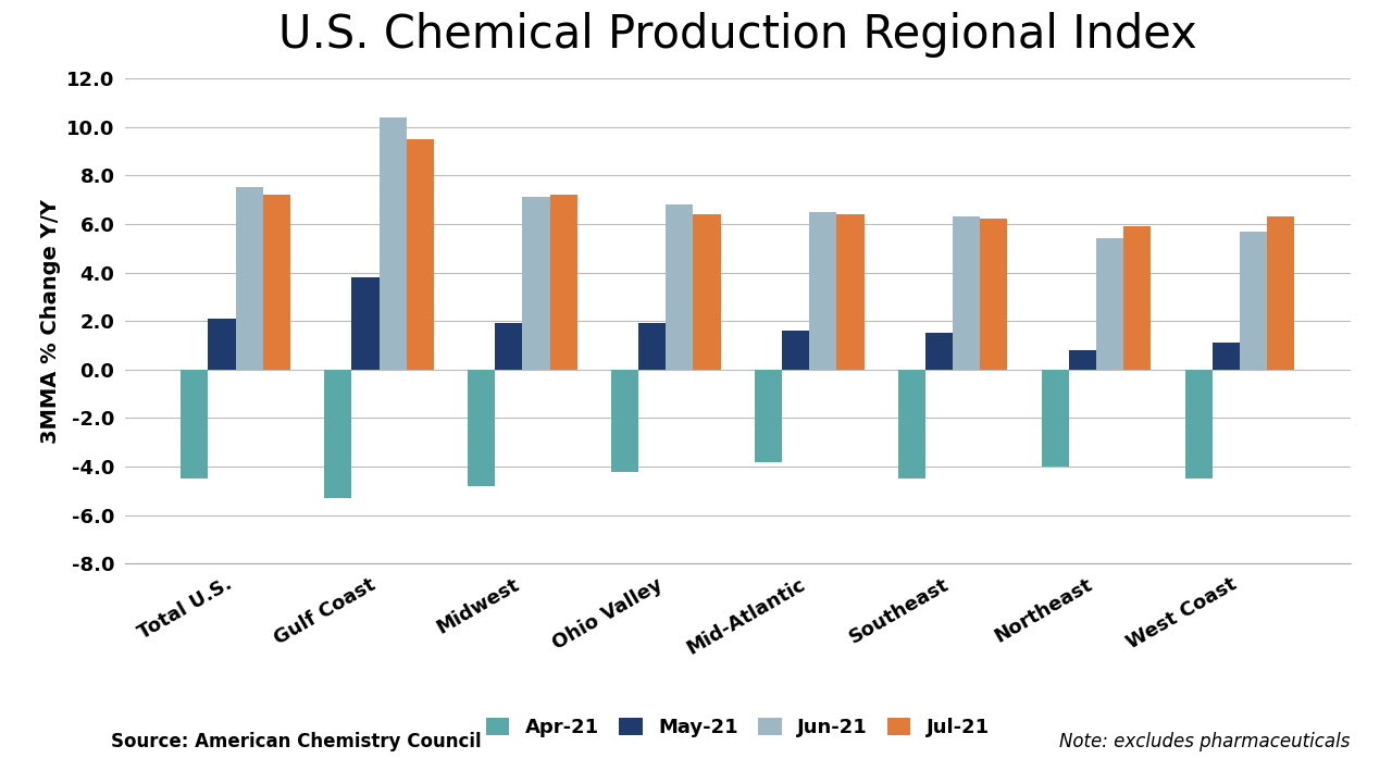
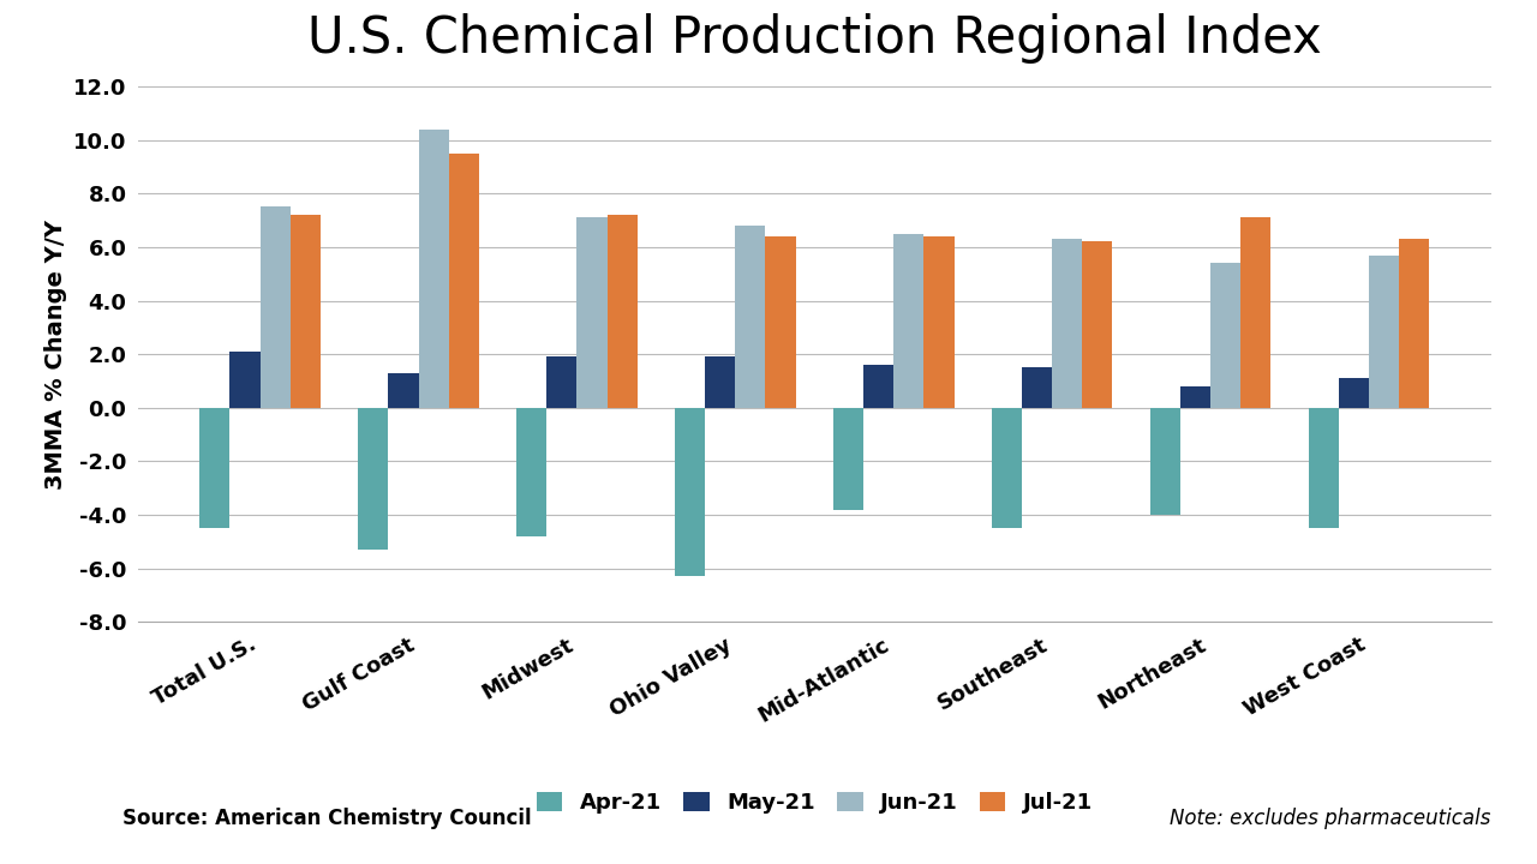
May-21/Gulf Coast: 3.8 -> 1.3
Apr-21/Ohio Valley: -4.2 -> -6.3
Jul-21/Northeast: 5.9 -> 7.1
